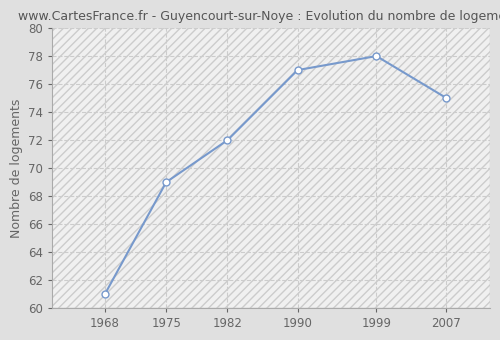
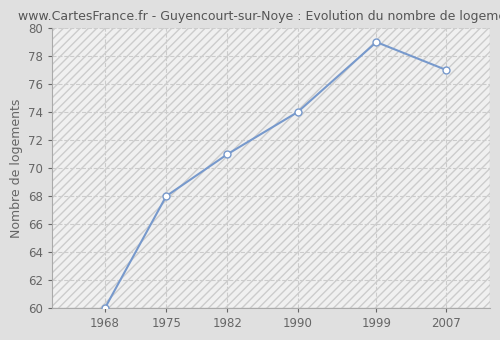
1968: 61 -> 60
1975: 69 -> 68
1982: 72 -> 71
1990: 77 -> 74
1999: 78 -> 79
2007: 75 -> 77
